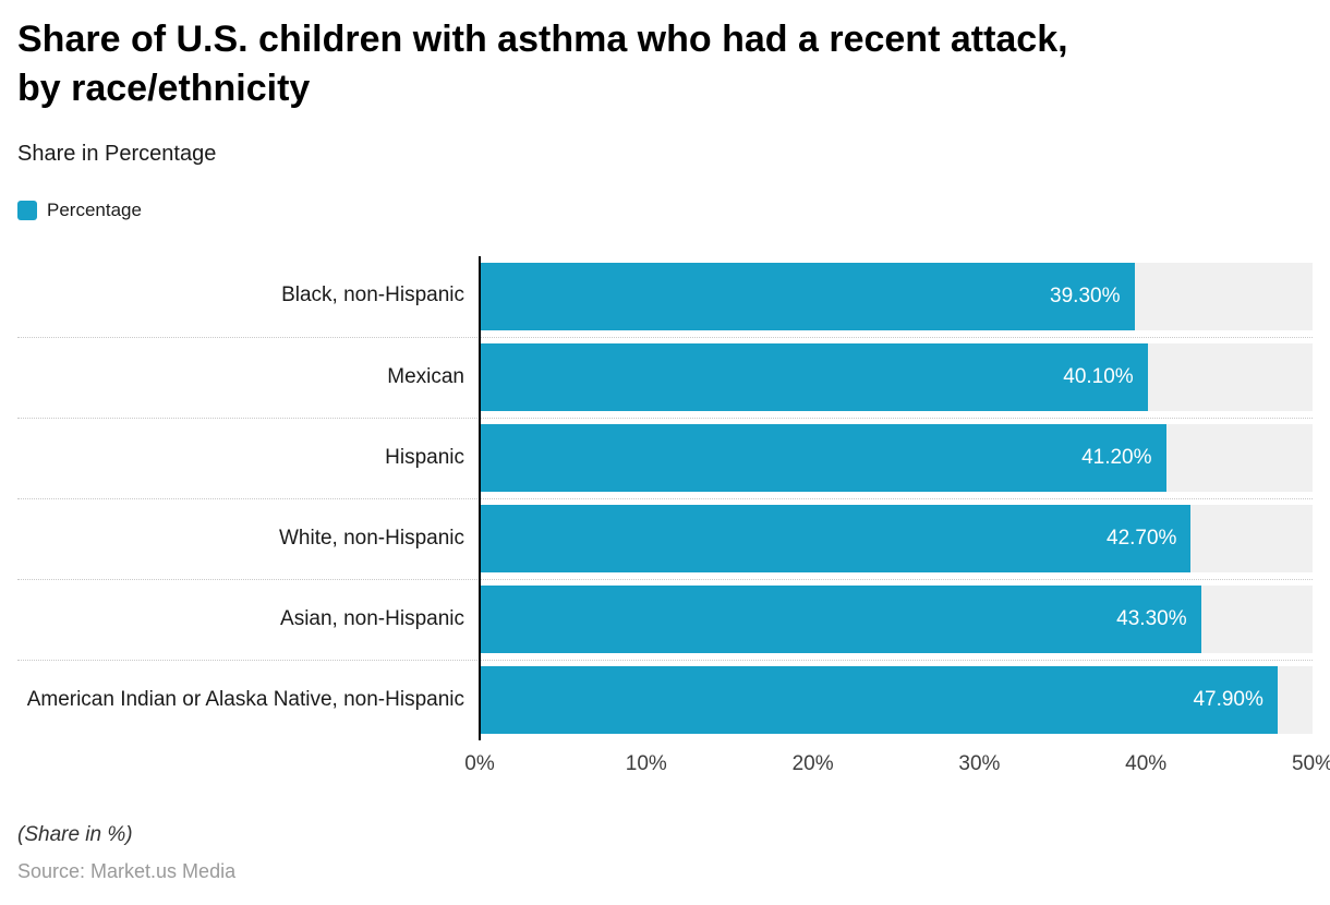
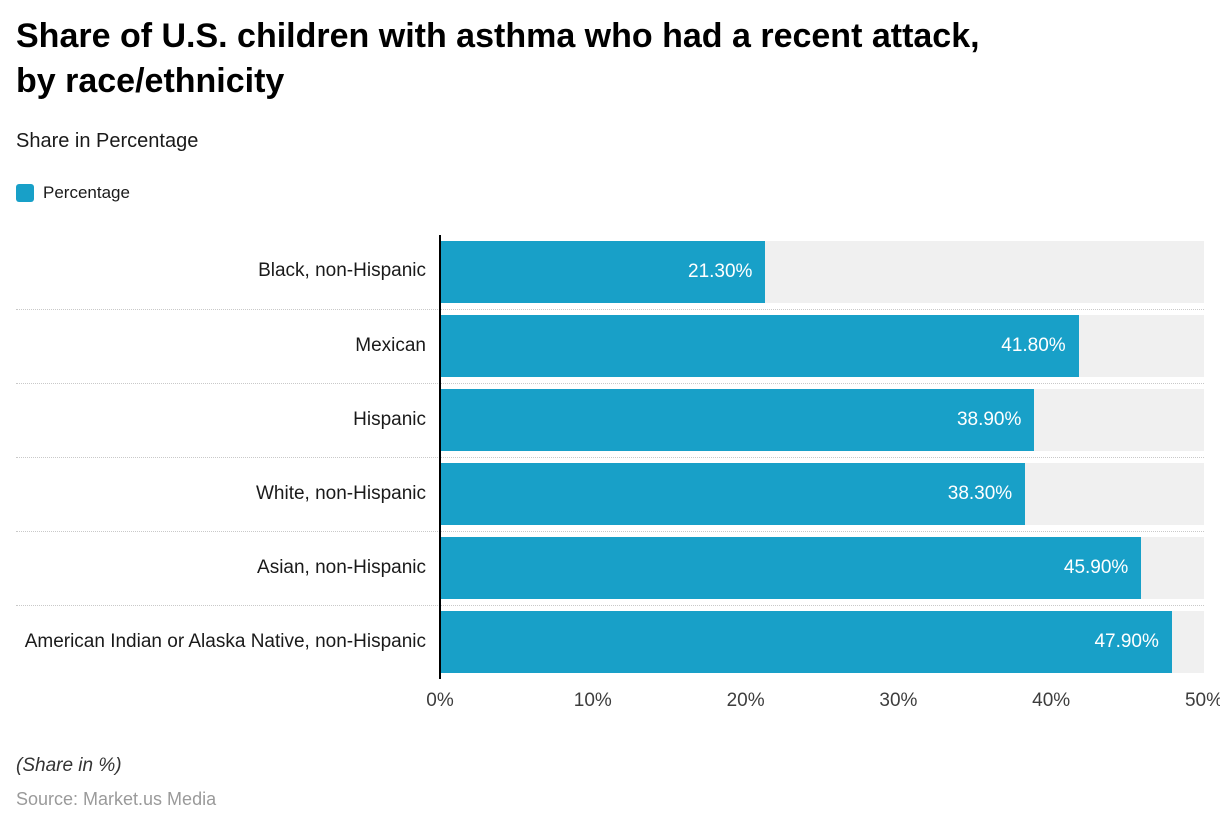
Black, non-Hispanic: 39.30% -> 21.30%
Mexican: 40.10% -> 41.80%
Hispanic: 41.20% -> 38.90%
White, non-Hispanic: 42.70% -> 38.30%
Asian, non-Hispanic: 43.30% -> 45.90%
